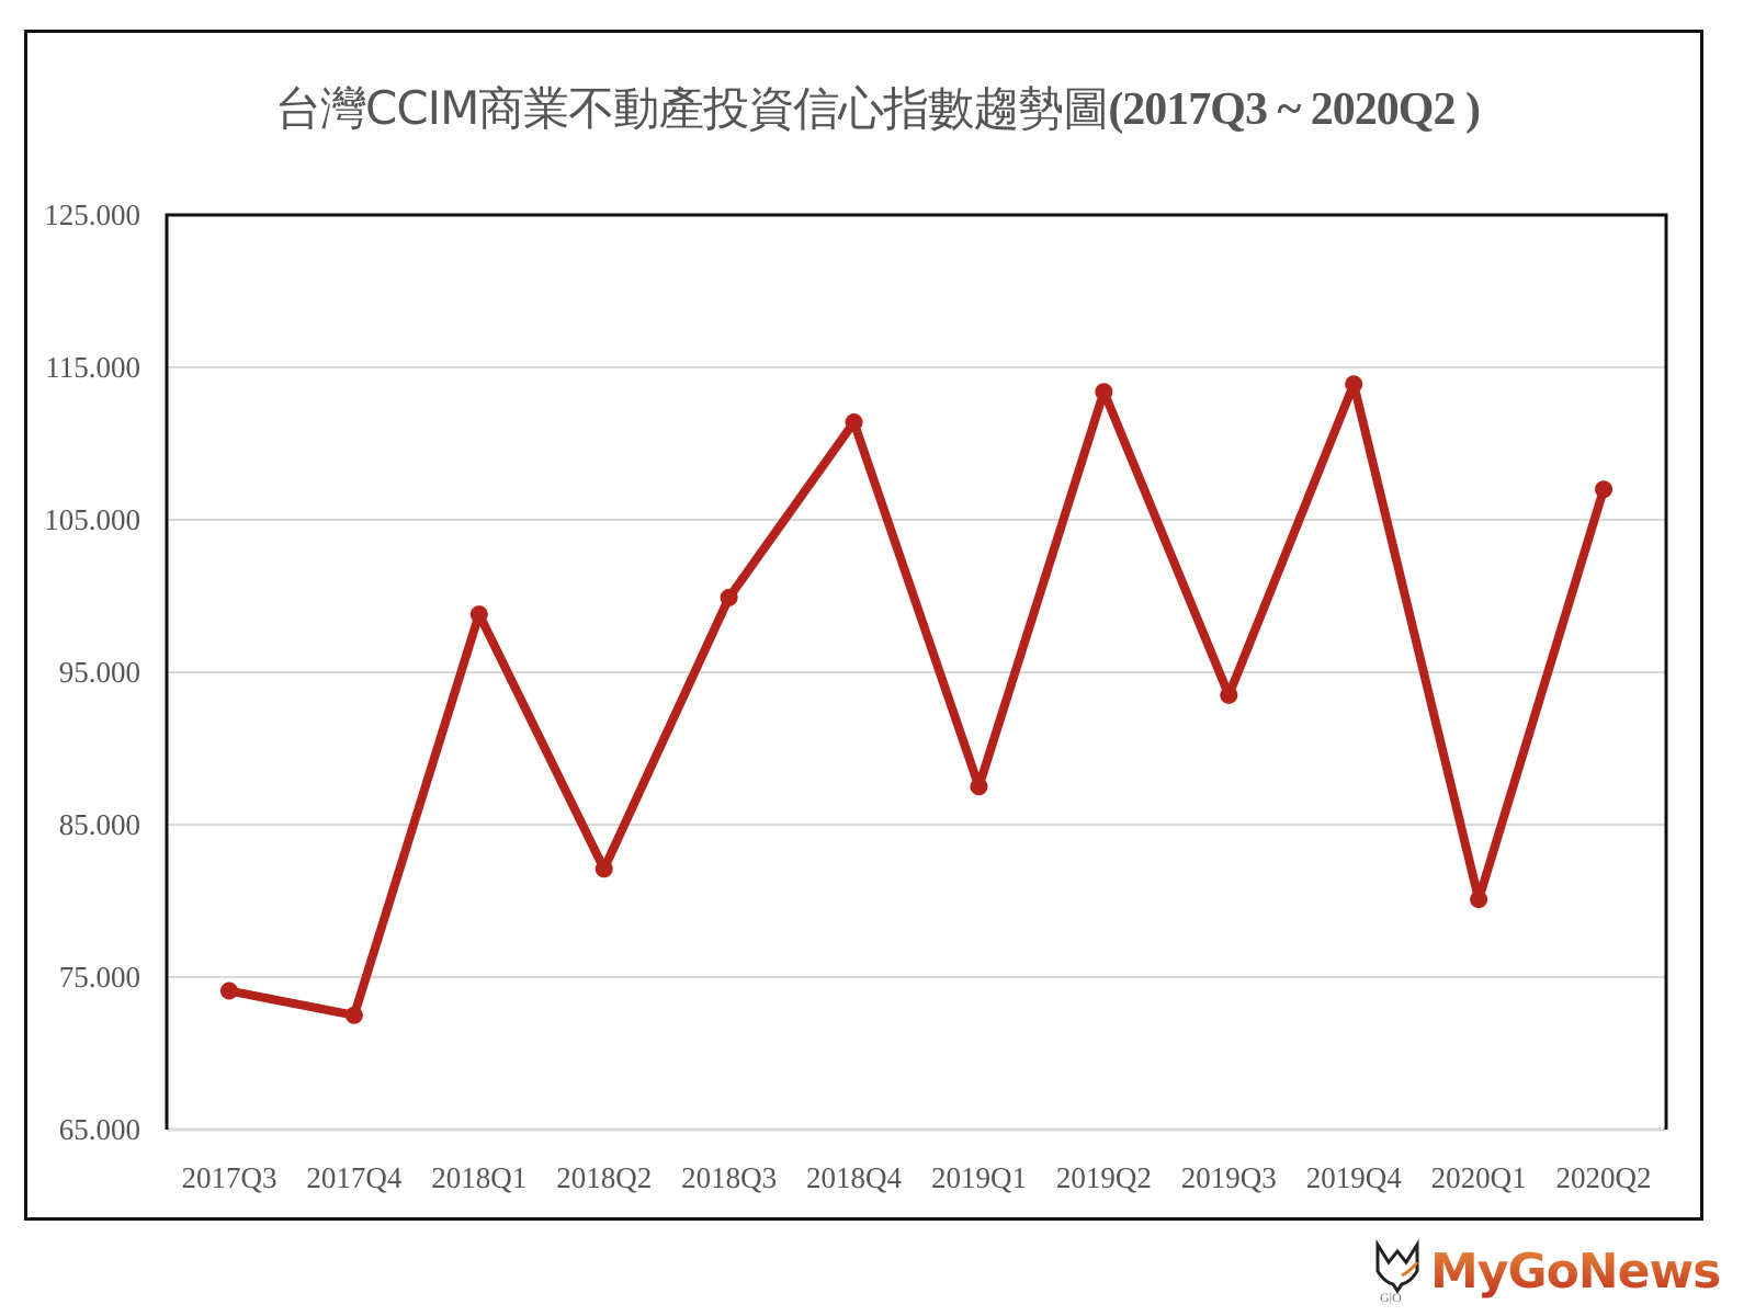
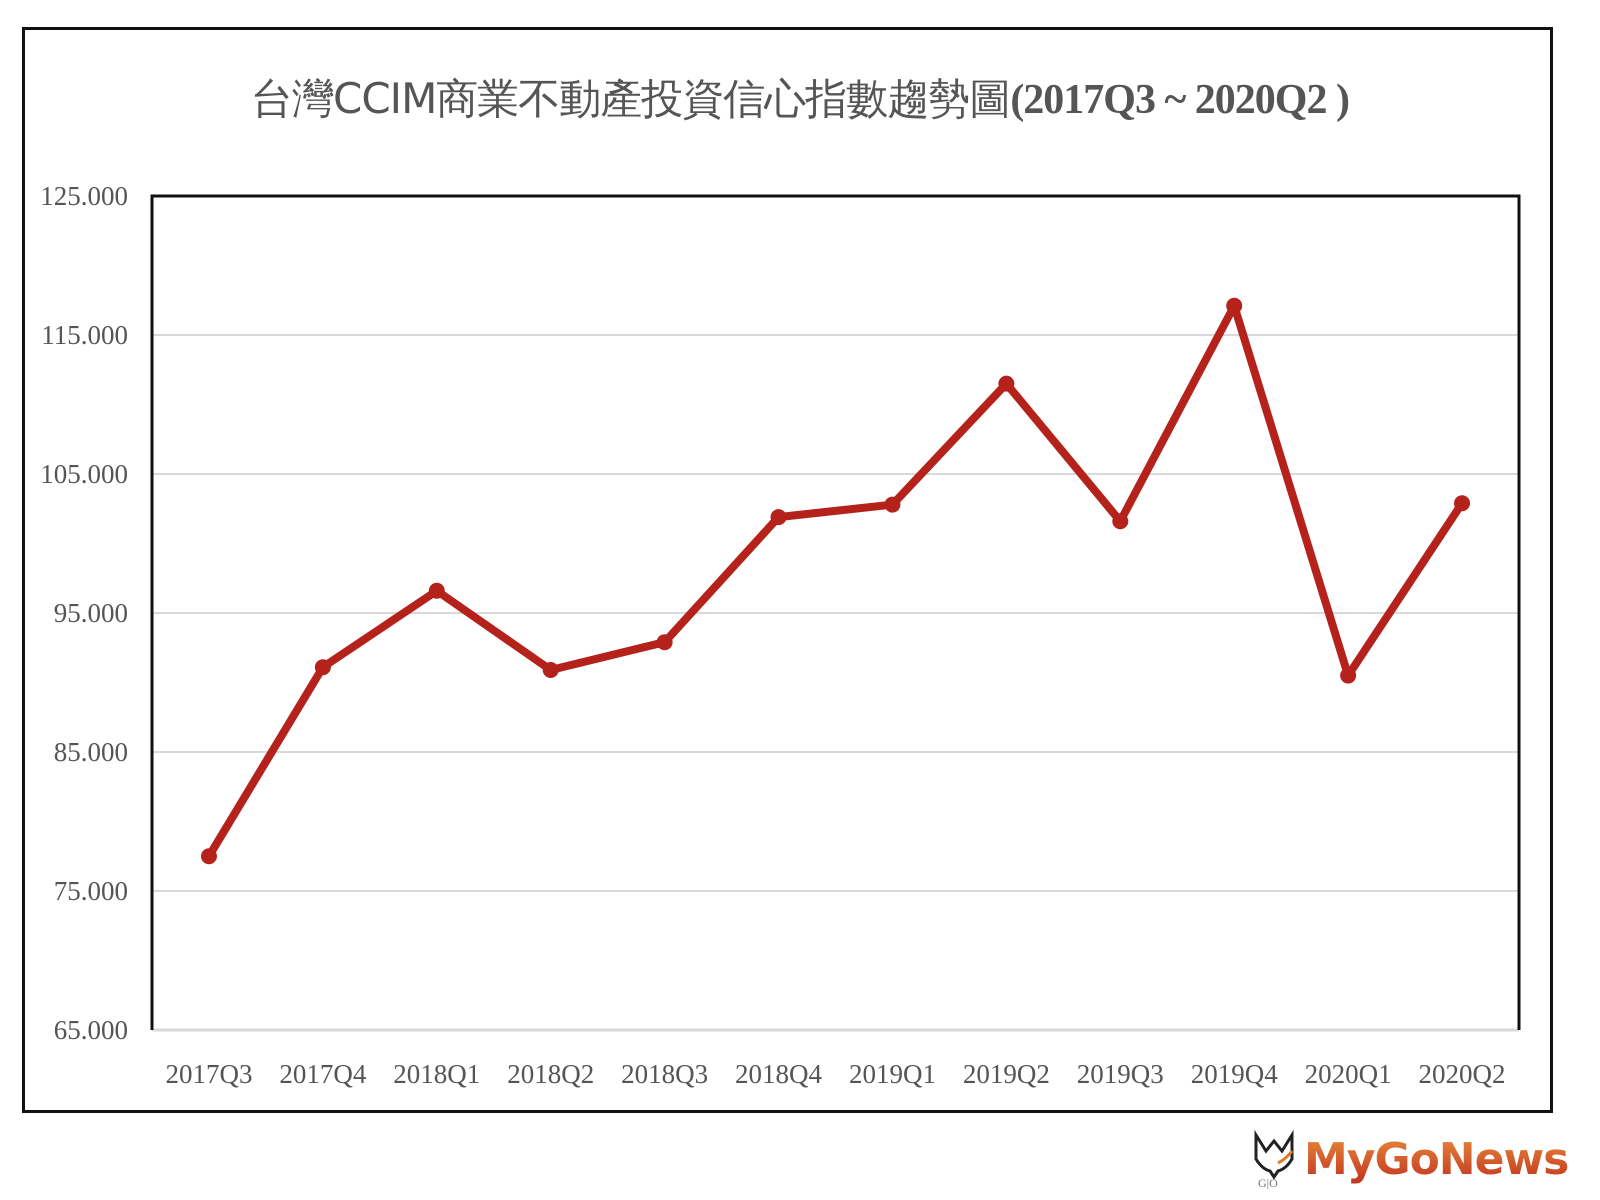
2017Q3: 74.1 -> 77.5
2017Q4: 72.5 -> 91.1
2018Q1: 98.8 -> 96.6
2018Q2: 82.1 -> 90.9
2018Q3: 99.9 -> 92.9
2018Q4: 111.4 -> 101.9
2019Q1: 87.5 -> 102.8
2019Q2: 113.4 -> 111.5
2019Q3: 93.5 -> 101.6
2019Q4: 113.9 -> 117.1
2020Q1: 80.1 -> 90.5
2020Q2: 107.0 -> 102.9
